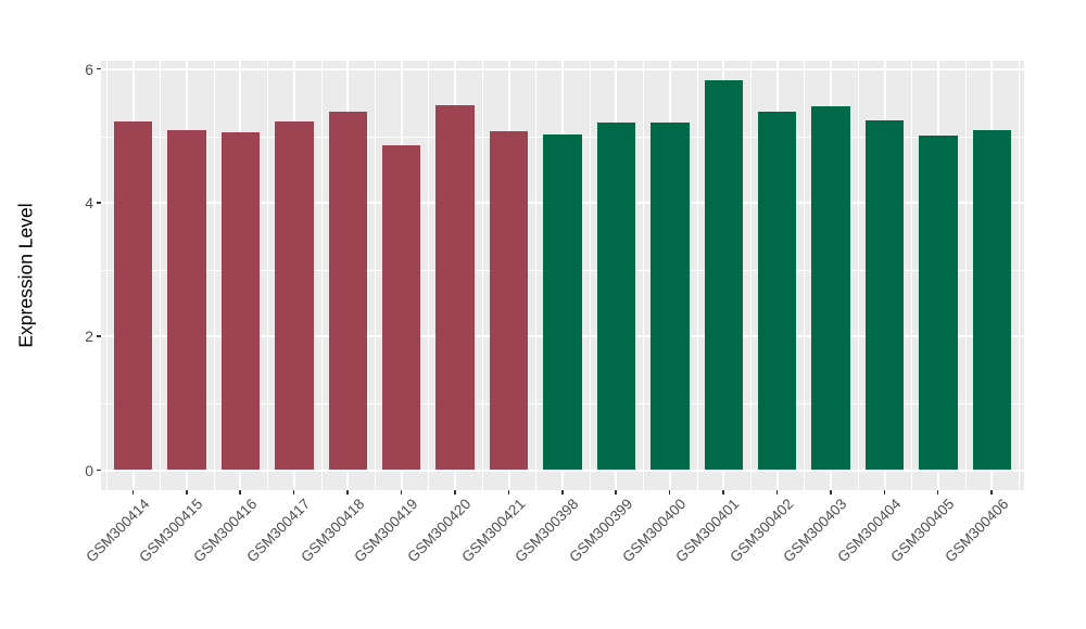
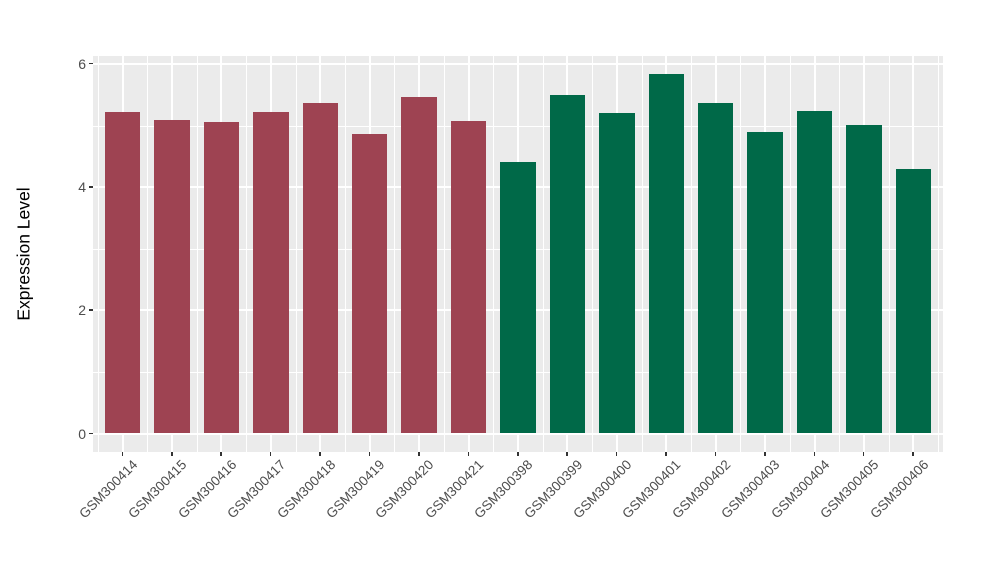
GSM300398: 5.0 -> 4.4
GSM300399: 5.2 -> 5.5
GSM300403: 5.5 -> 4.9
GSM300406: 5.1 -> 4.3
